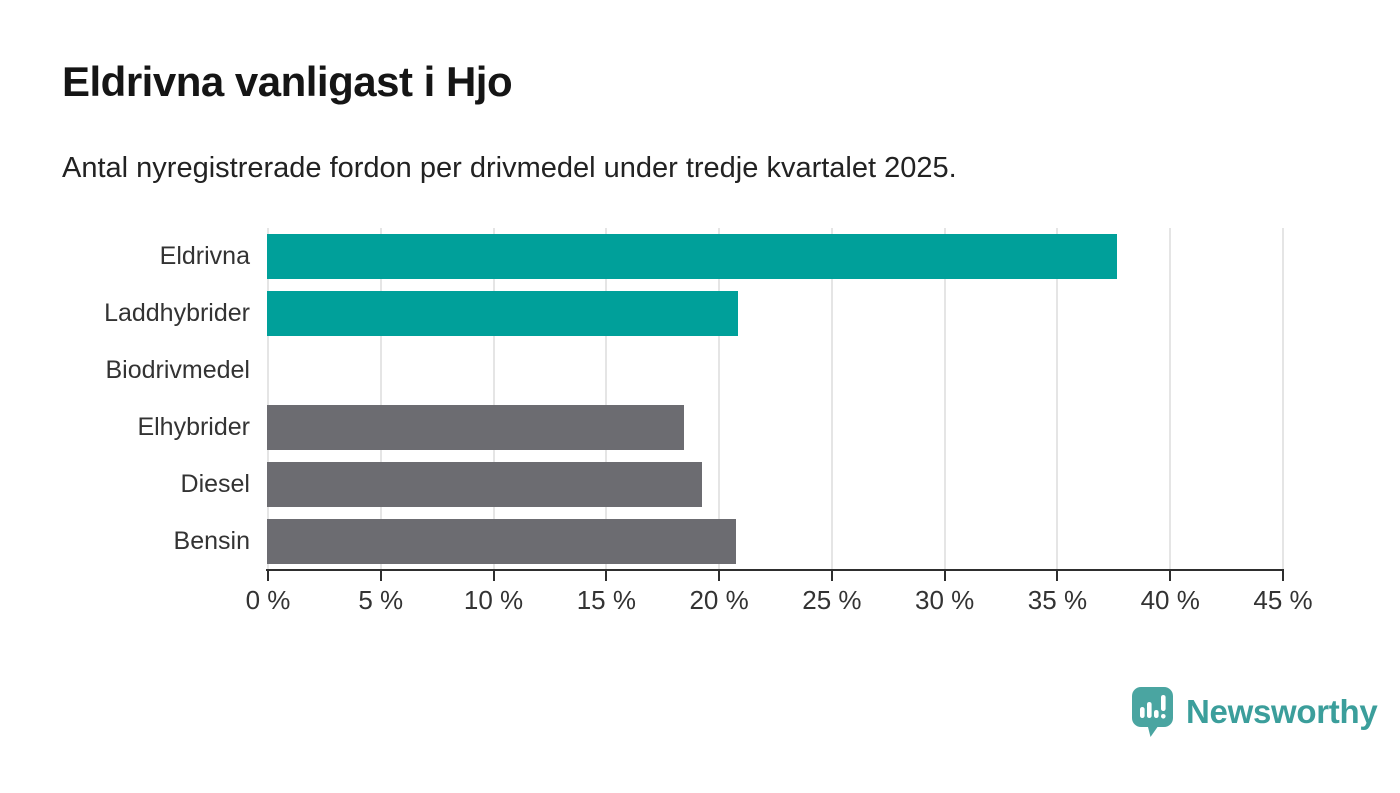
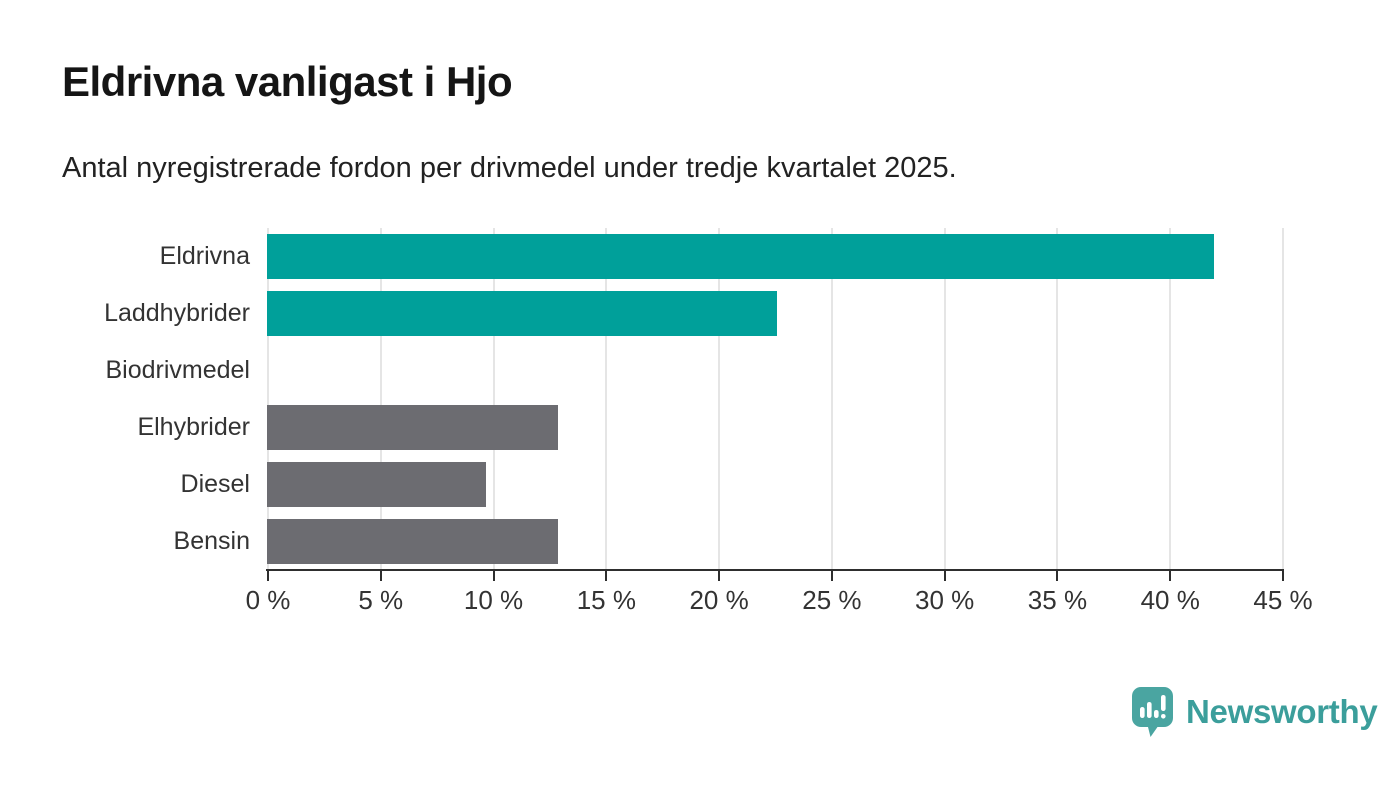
Eldrivna: 37.7% -> 42.0%
Laddhybrider: 20.9% -> 22.6%
Elhybrider: 18.5% -> 12.9%
Diesel: 19.3% -> 9.7%
Bensin: 20.8% -> 12.9%
